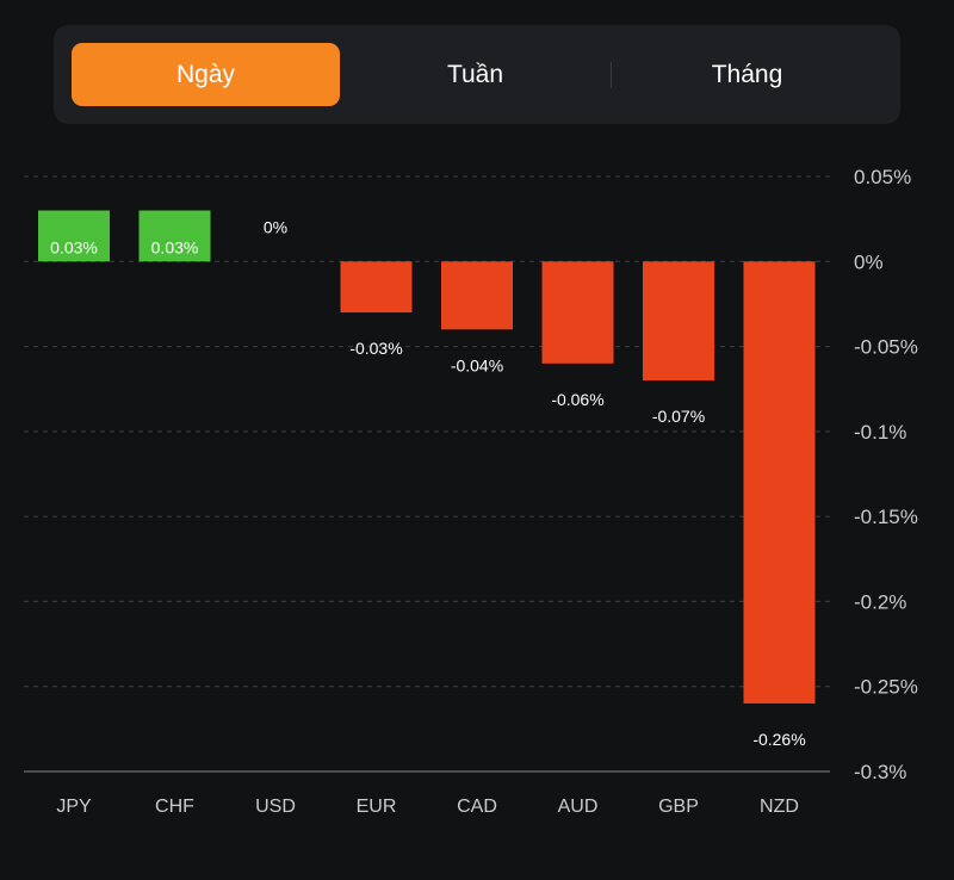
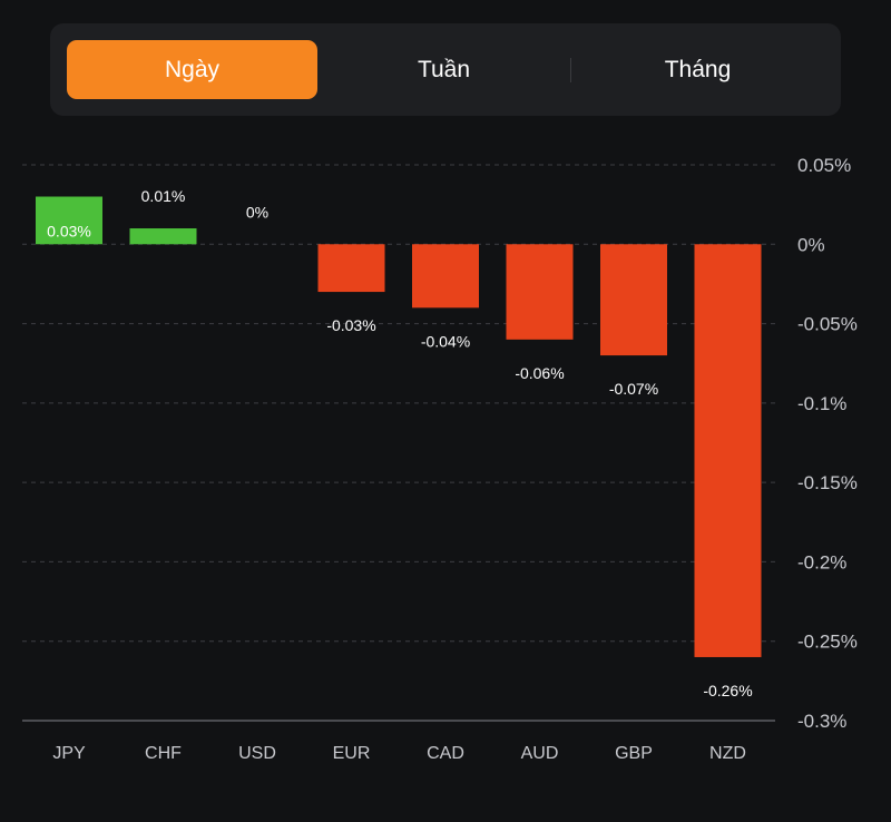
CHF: 0.03% -> 0.01%
